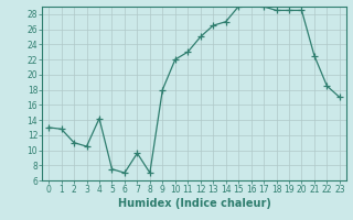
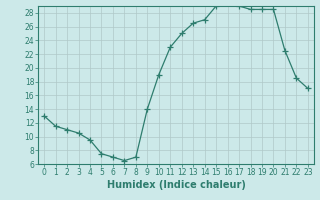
1: 12.8 -> 11.5
4: 14.2 -> 9.5
7: 9.6 -> 6.5
9: 18.0 -> 14.0
10: 22.0 -> 19.0
